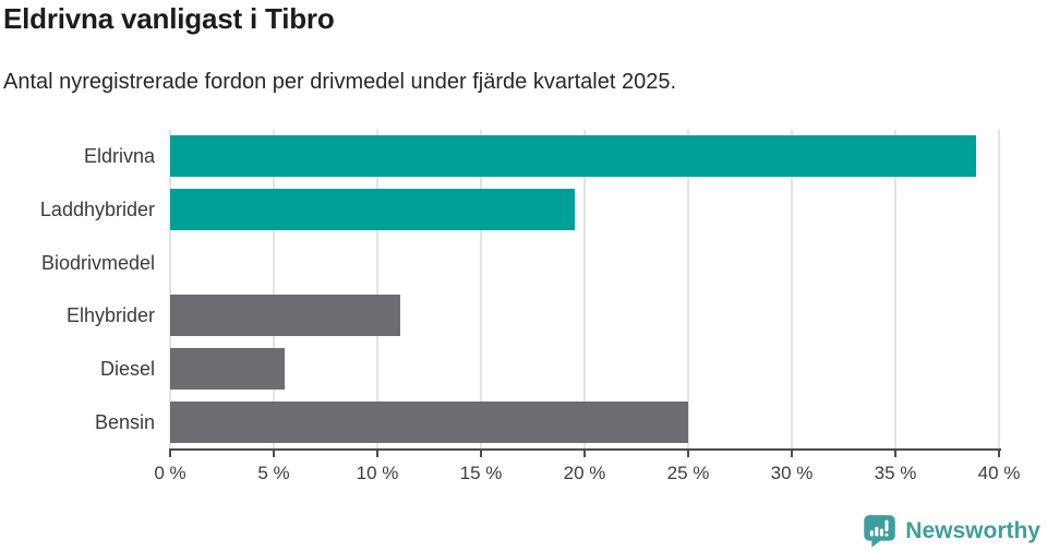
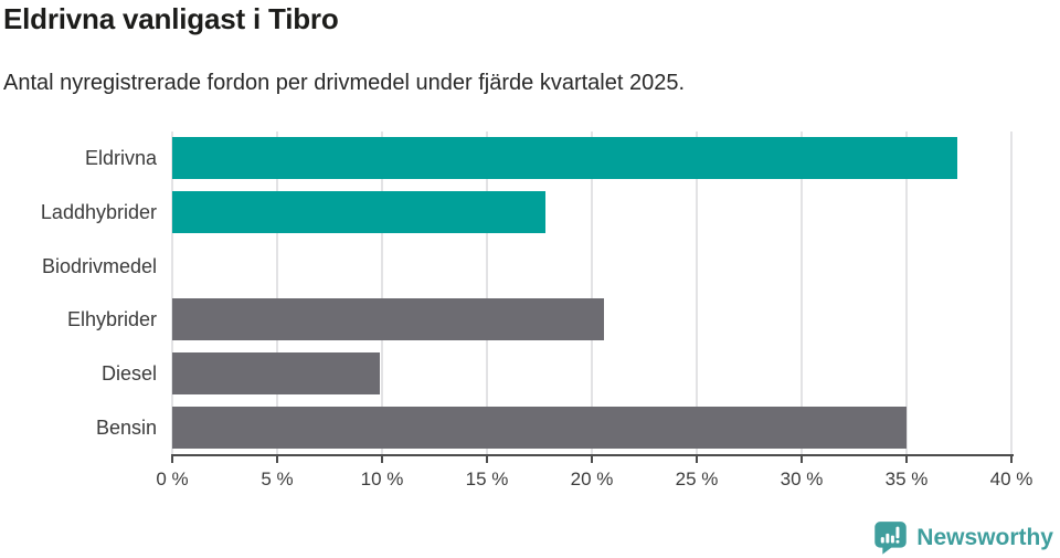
Eldrivna: 38.9% -> 37.4%
Laddhybrider: 19.5% -> 17.8%
Elhybrider: 11.1% -> 20.6%
Diesel: 5.5% -> 9.9%
Bensin: 25.0% -> 35.0%
